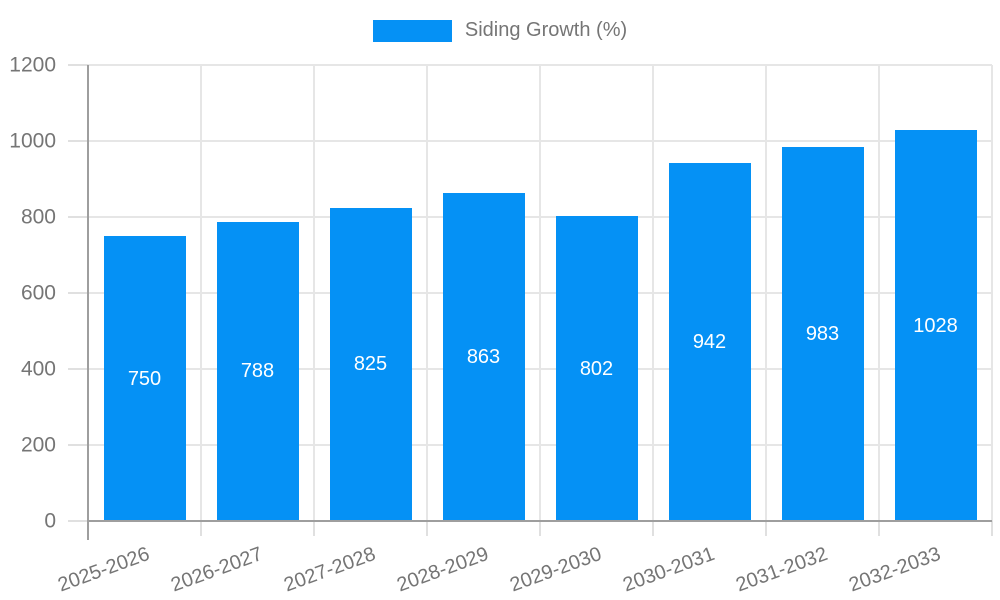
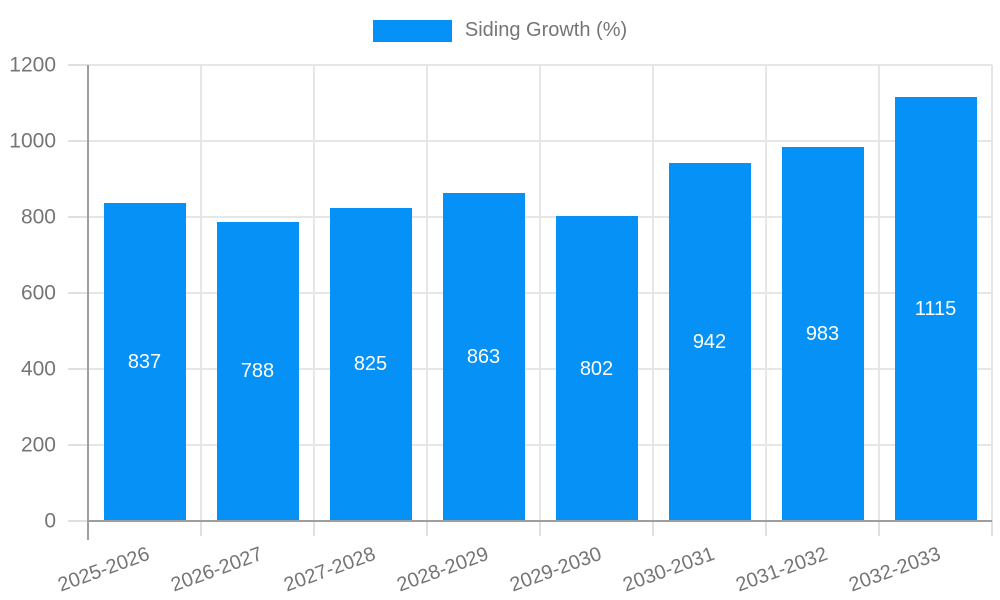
2025-2026: 750 -> 837
2032-2033: 1028 -> 1115
